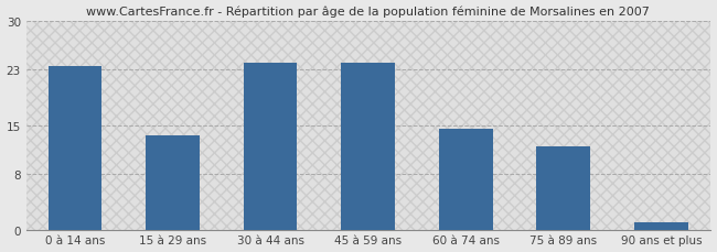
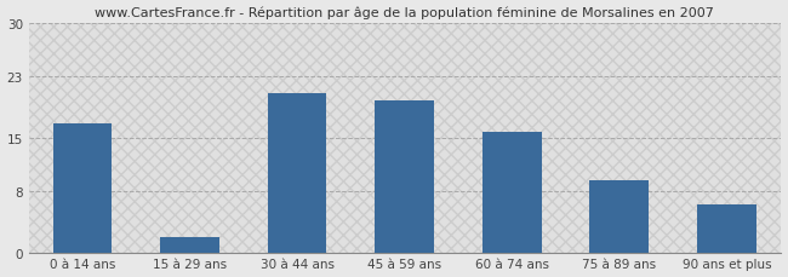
0 à 14 ans: 23.5 -> 16.8
15 à 29 ans: 13.5 -> 2.0
30 à 44 ans: 24.0 -> 20.8
45 à 59 ans: 24.0 -> 19.8
60 à 74 ans: 14.5 -> 15.8
75 à 89 ans: 12.0 -> 9.4
90 ans et plus: 1.0 -> 6.2
